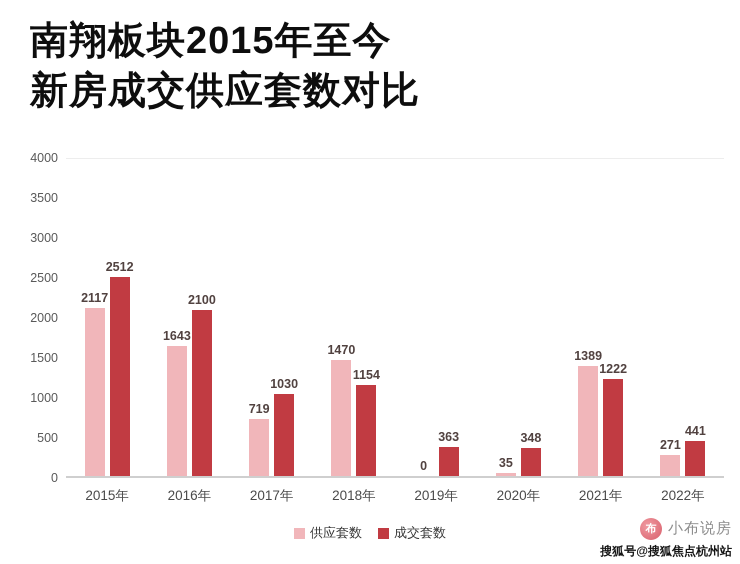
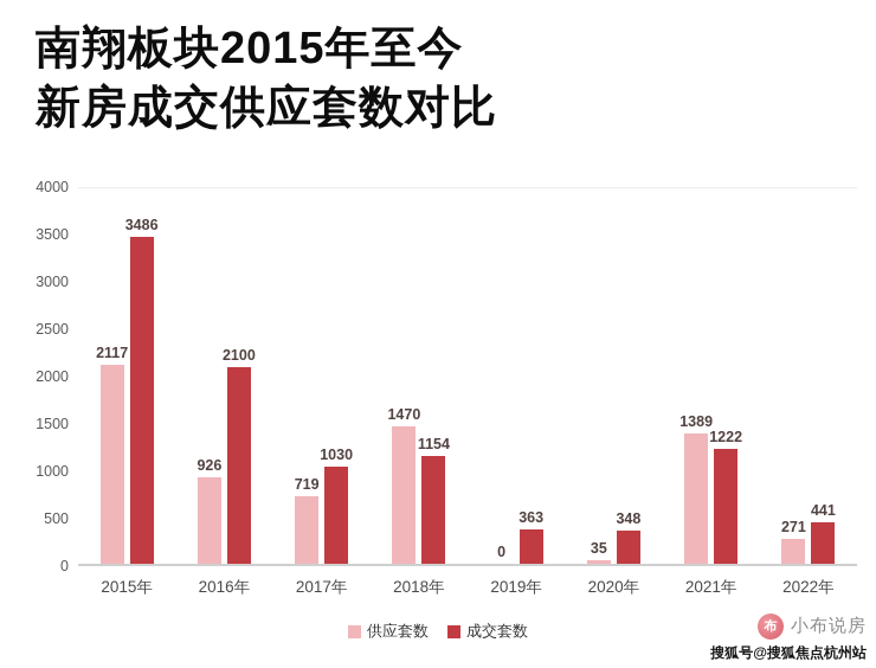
成交套数/2015年: 2512 -> 3486
供应套数/2016年: 1643 -> 926
